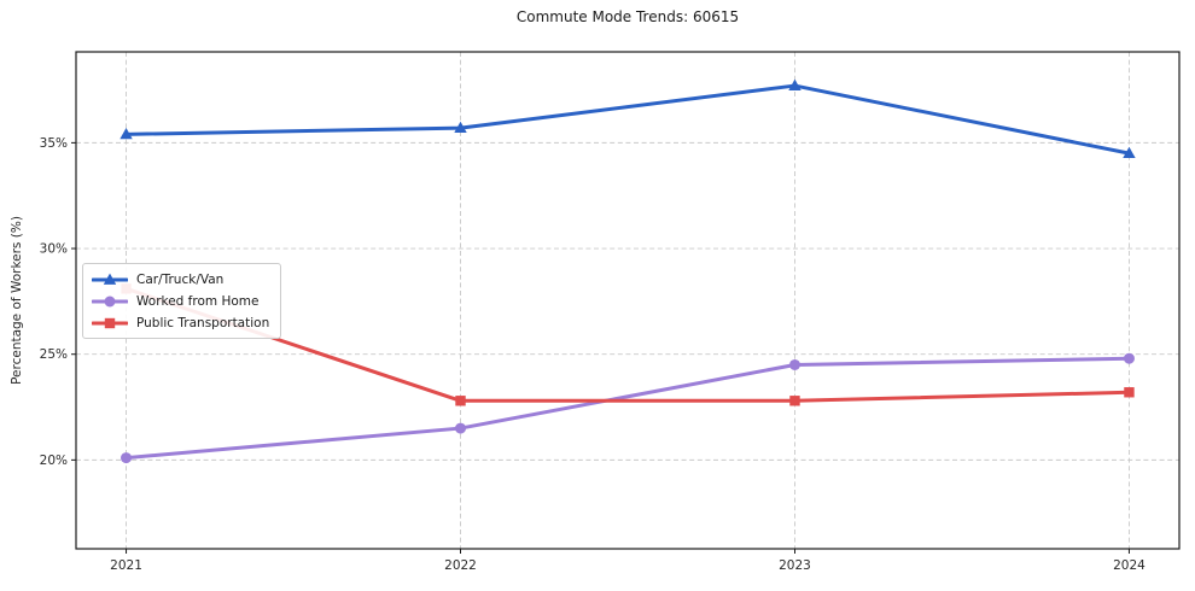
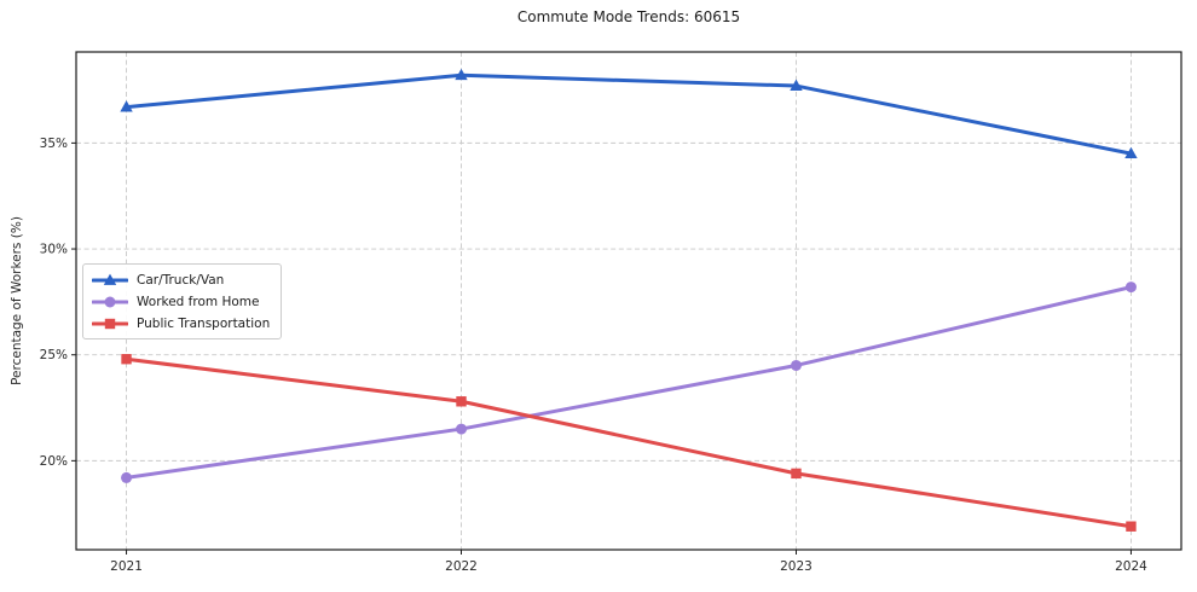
Car/Truck/Van/2021: 35.4% -> 36.7%
Worked from Home/2021: 20.1% -> 19.2%
Public Transportation/2021: 28.1% -> 24.8%
Car/Truck/Van/2022: 35.7% -> 38.2%
Public Transportation/2023: 22.8% -> 19.4%
Worked from Home/2024: 24.8% -> 28.2%
Public Transportation/2024: 23.2% -> 16.9%
